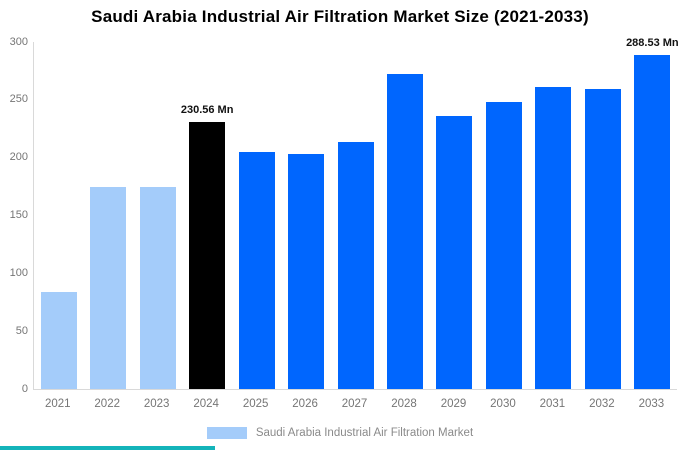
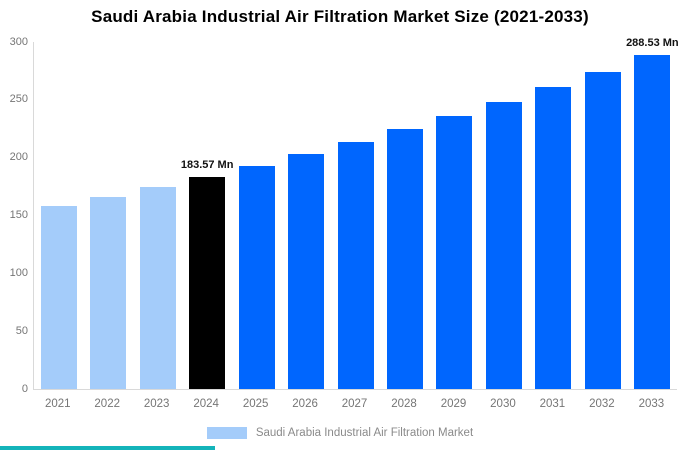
2021: 84 -> 158
2022: 175 -> 166
2024: 230.56 -> 183.57
2025: 205 -> 193
2028: 272 -> 224
2032: 259 -> 274
